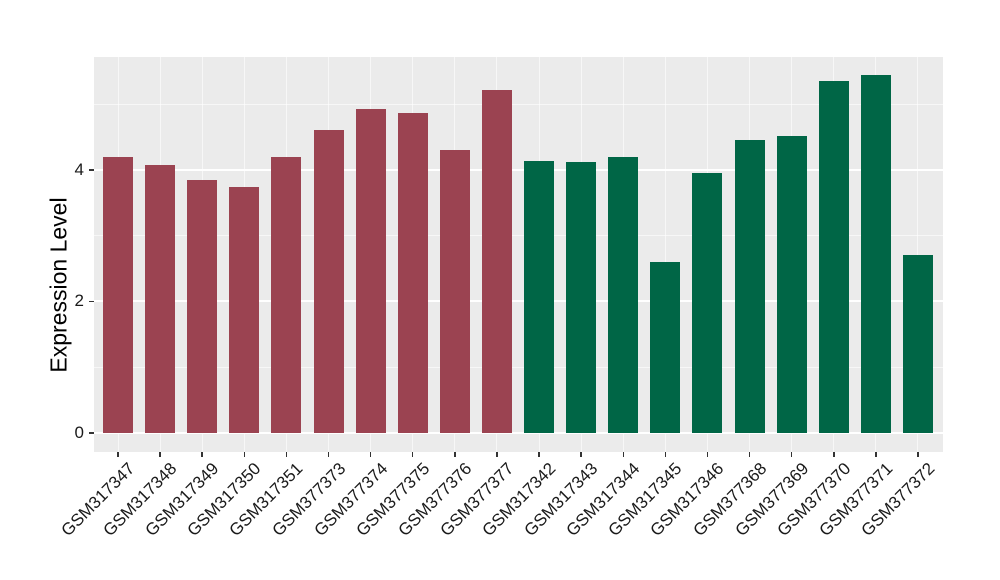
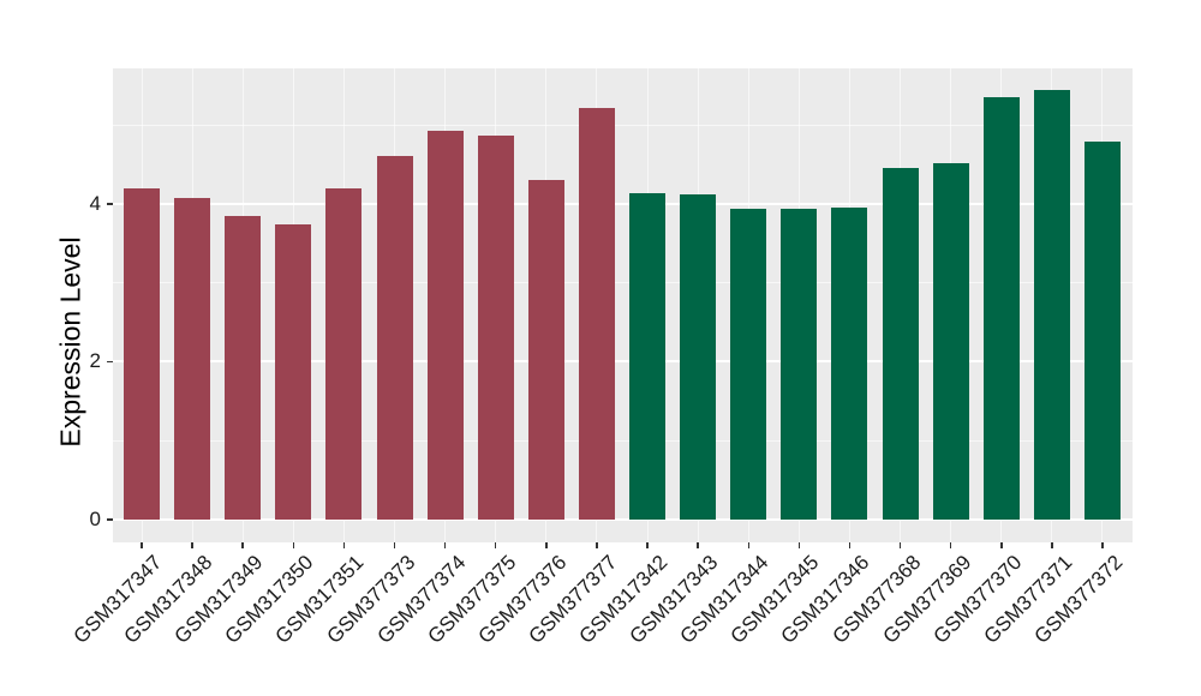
GSM317344: 4.2 -> 3.9
GSM317345: 2.6 -> 3.9
GSM377372: 2.7 -> 4.8
